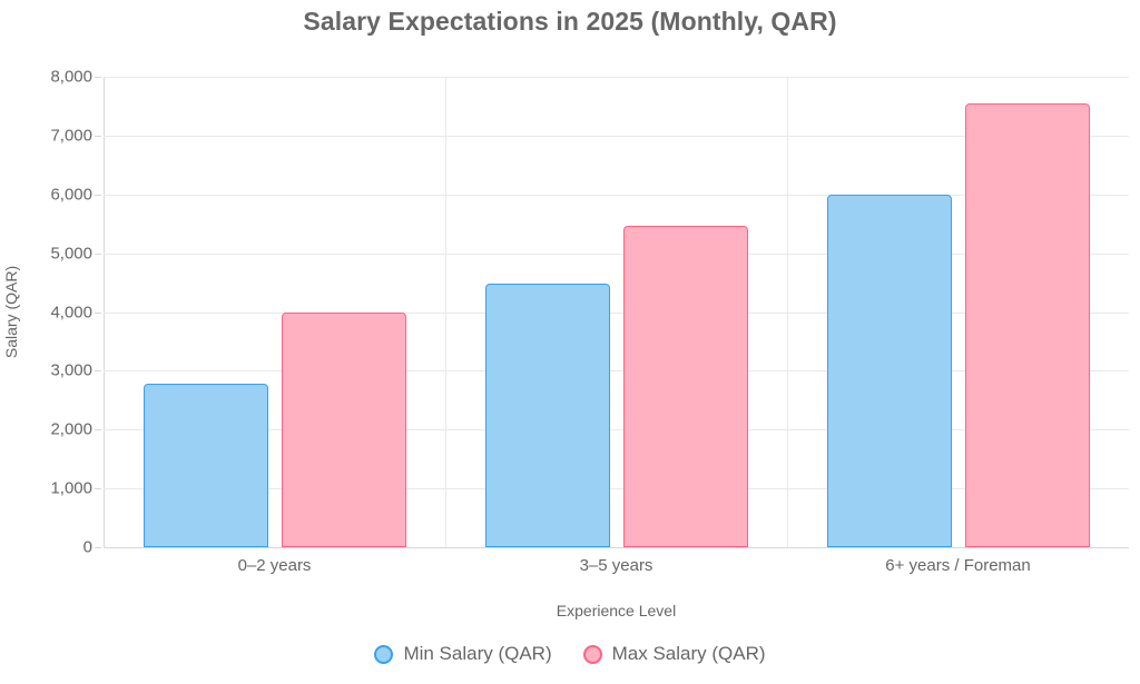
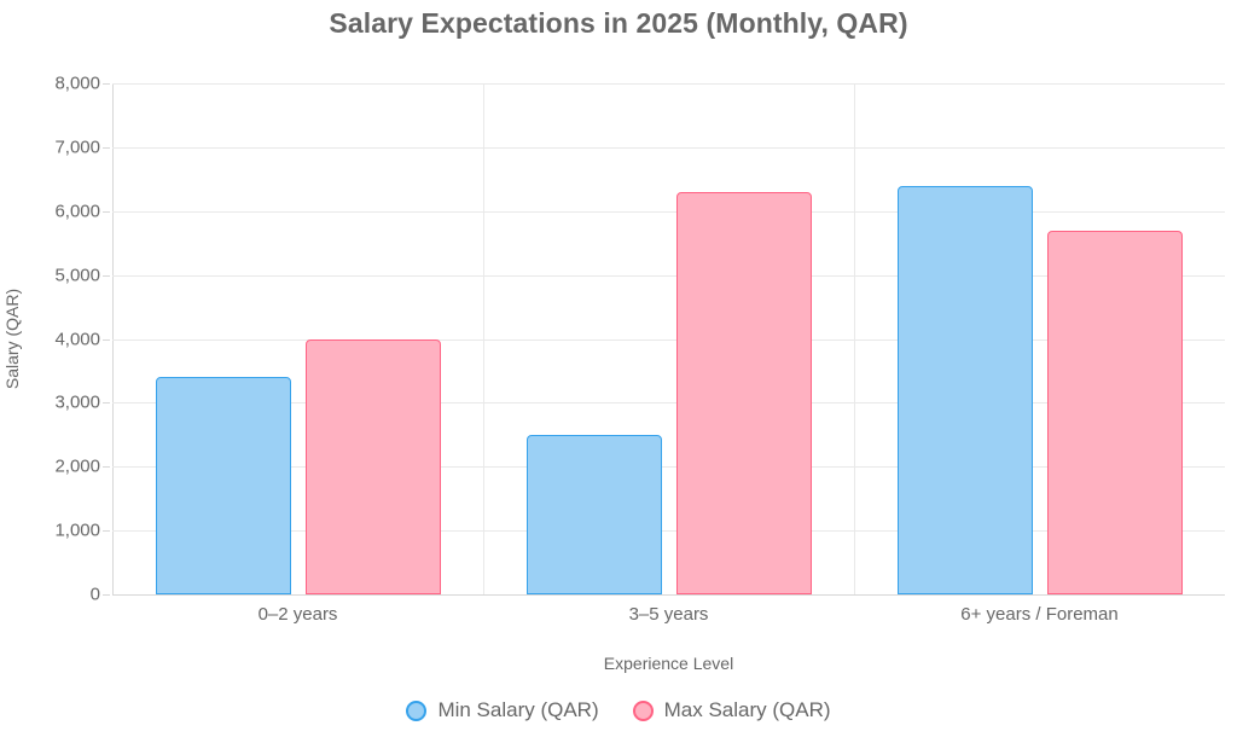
Min Salary (QAR)/0–2 years: 2800 -> 3400
Min Salary (QAR)/3–5 years: 4500 -> 2500
Max Salary (QAR)/3–5 years: 5500 -> 6300
Min Salary (QAR)/6+ years / Foreman: 6000 -> 6400
Max Salary (QAR)/6+ years / Foreman: 7500 -> 5700
